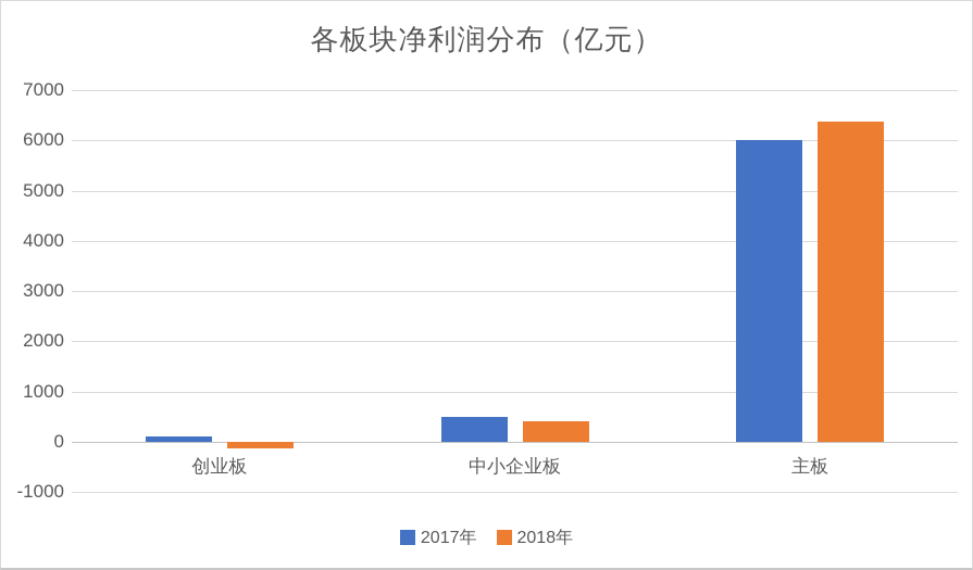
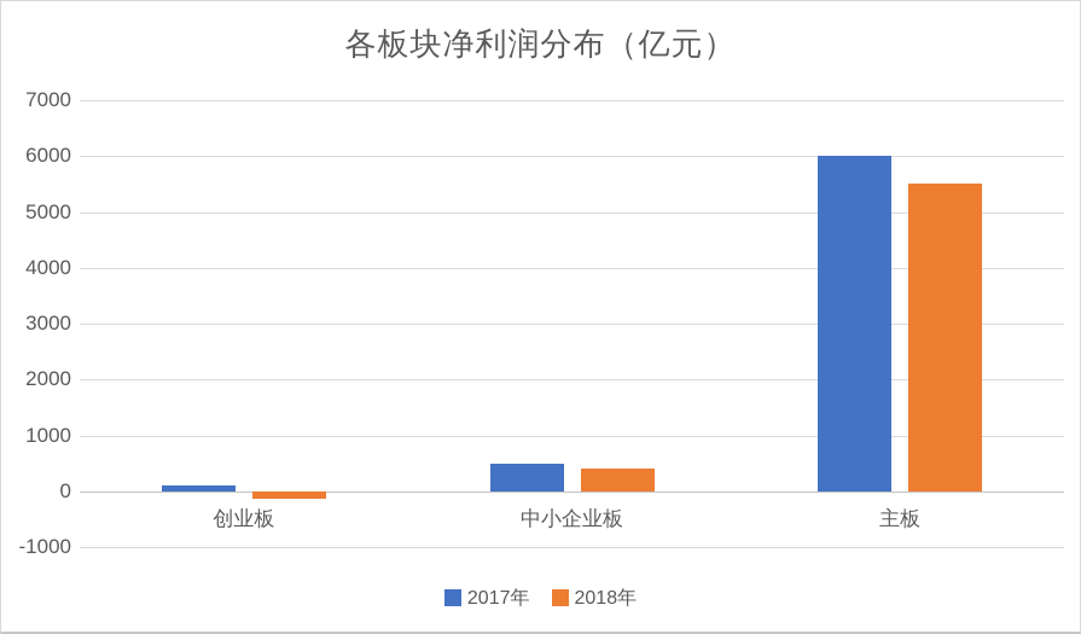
2018年/主板: 6400 -> 5500
